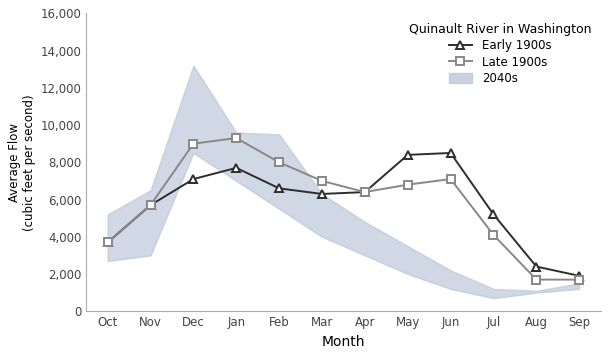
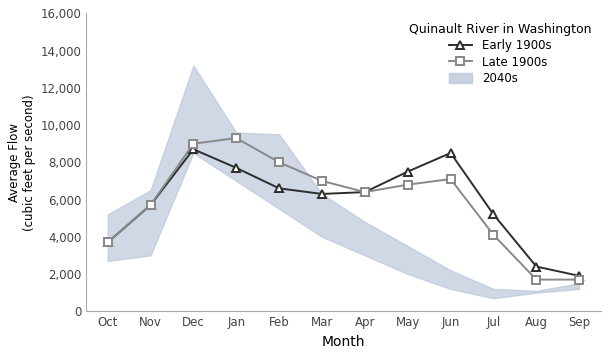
Early 1900s/Dec: 7,100 -> 8,700
Early 1900s/May: 8,400 -> 7,500
